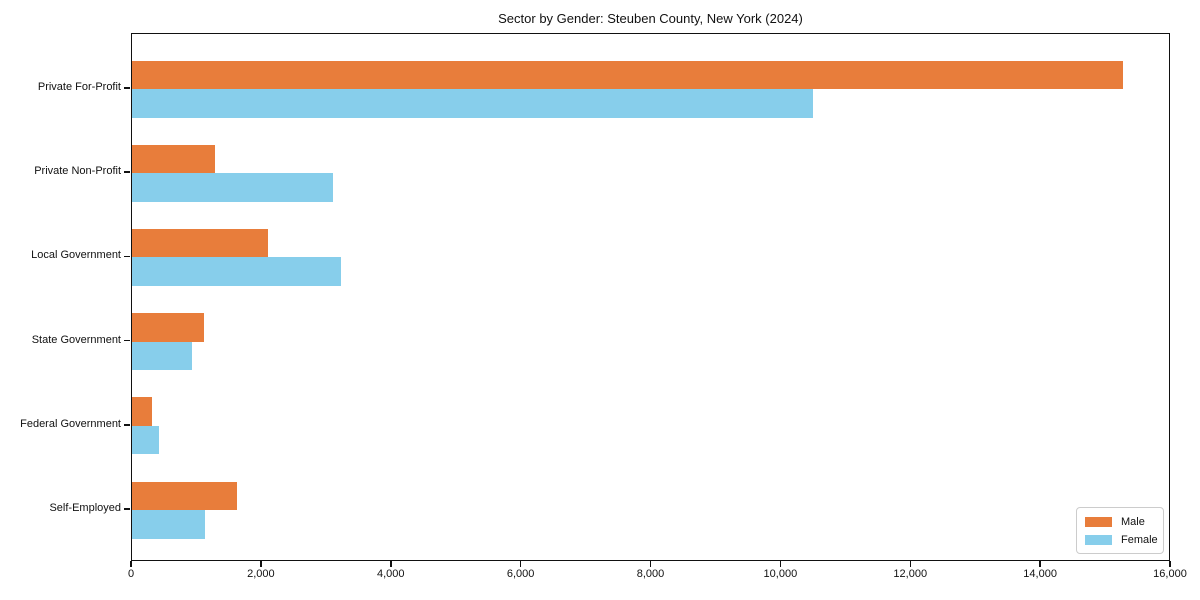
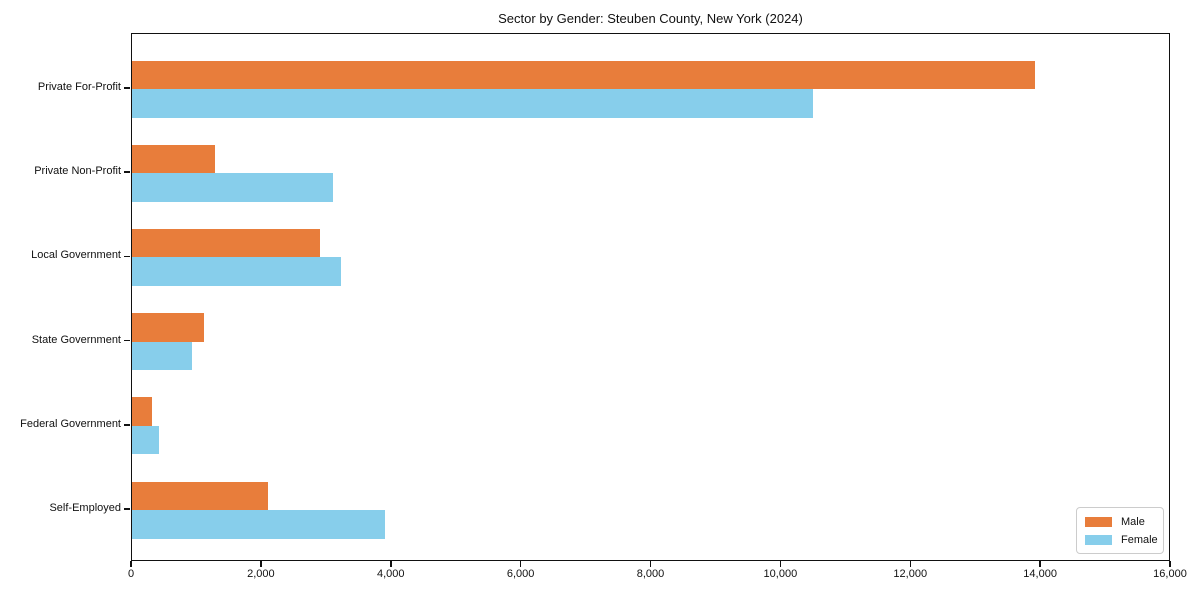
Male/Private For-Profit: 15300 -> 13900
Male/Local Government: 2100 -> 2900
Male/Self-Employed: 1600 -> 2100
Female/Self-Employed: 1100 -> 3900
